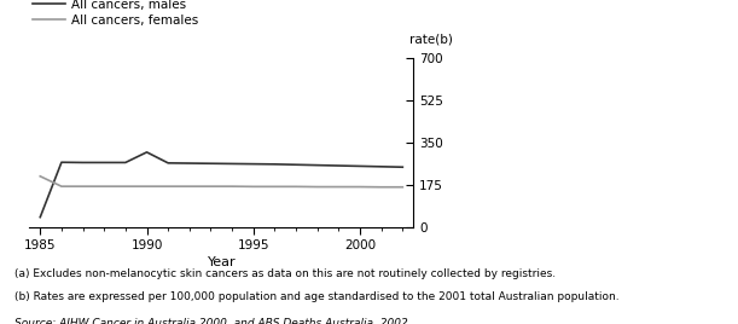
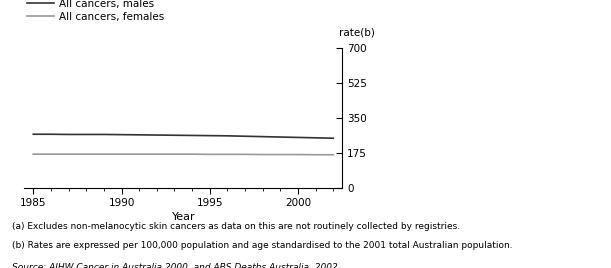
All cancers, males/1985: 40 -> 270
All cancers, females/1985: 210 -> 170
All cancers, males/1990: 310 -> 270
